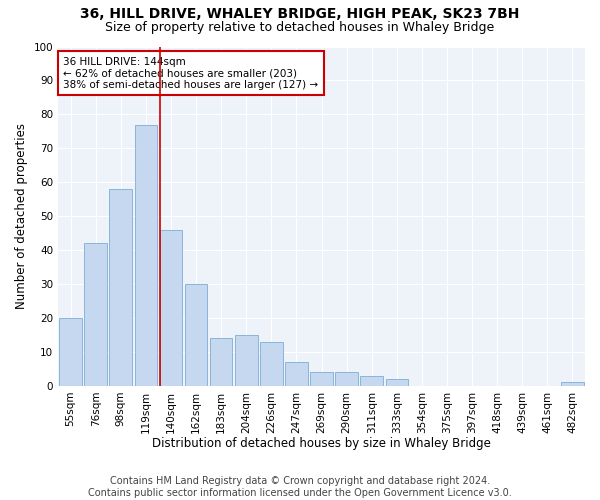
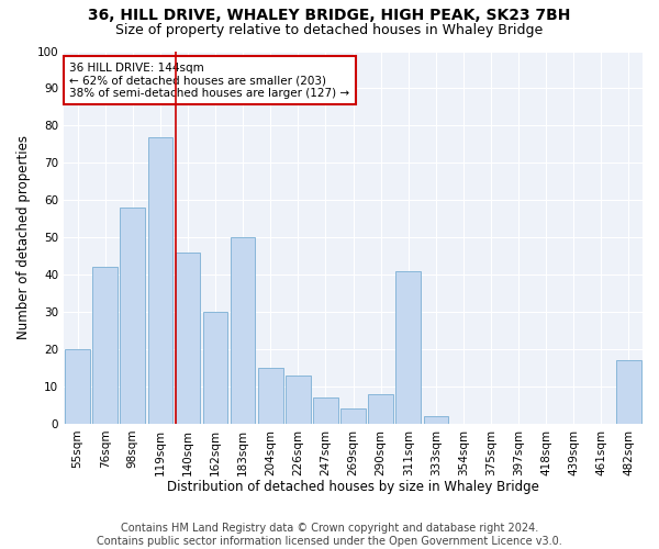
183sqm: 14 -> 50
290sqm: 4 -> 8
311sqm: 3 -> 41
482sqm: 1 -> 17
